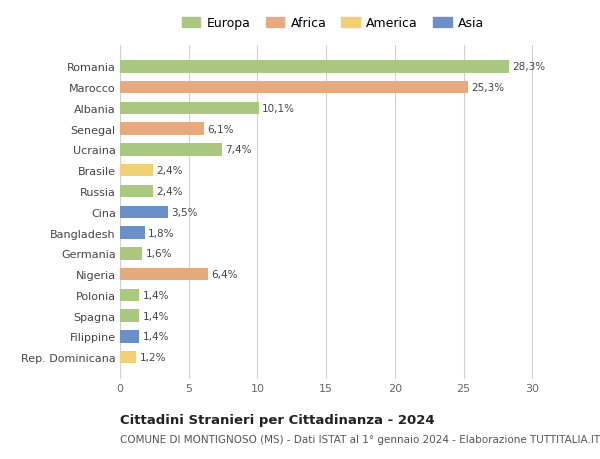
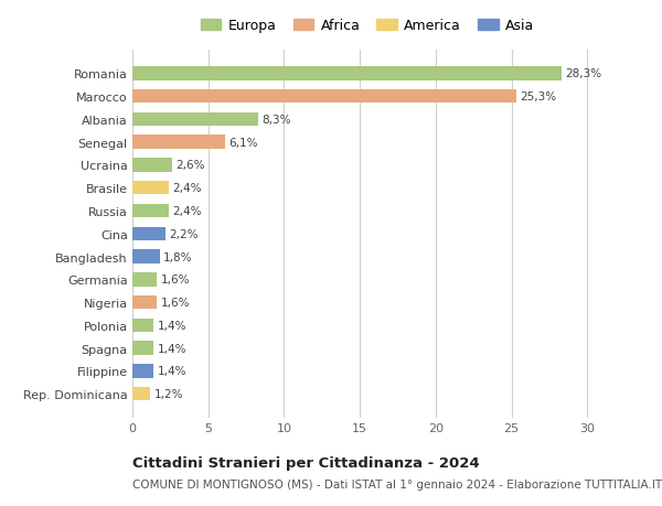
Albania: 10,1% -> 8,3%
Ucraina: 7,4% -> 2,6%
Cina: 3,5% -> 2,2%
Nigeria: 6,4% -> 1,6%
